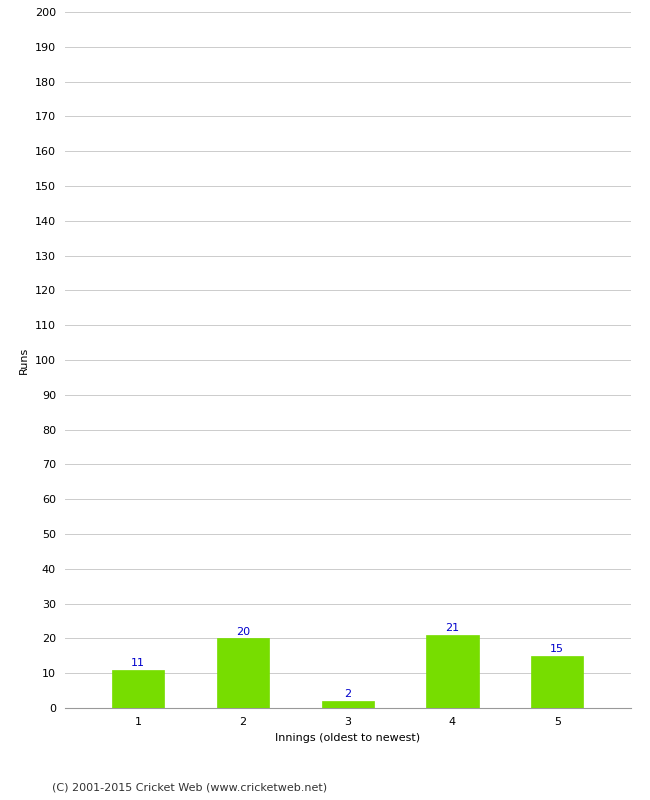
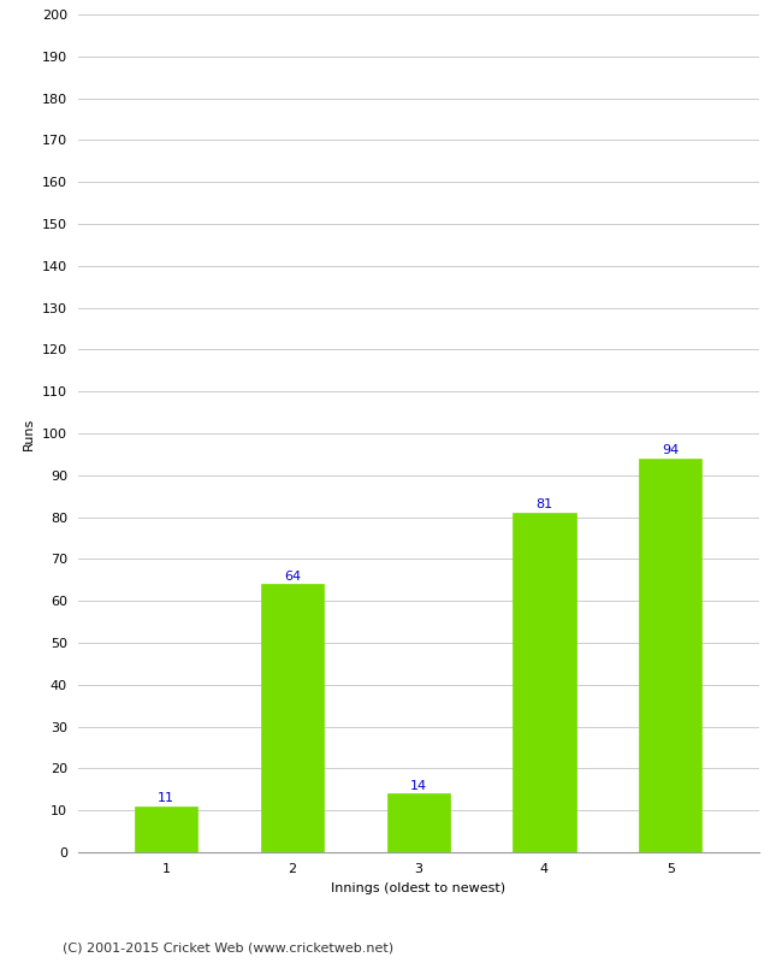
2: 20 -> 64
3: 2 -> 14
4: 21 -> 81
5: 15 -> 94
